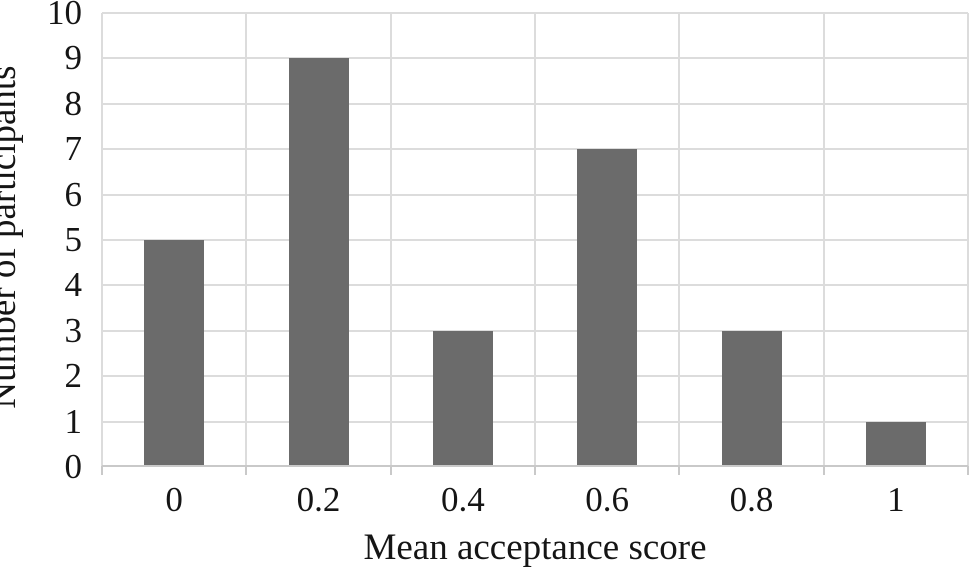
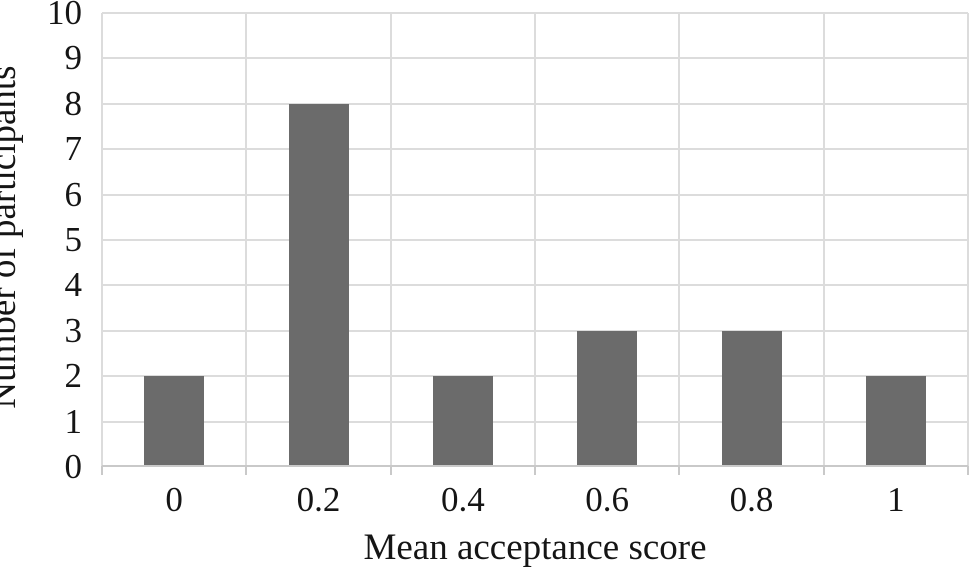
0: 5 -> 2
0.2: 9 -> 8
0.4: 3 -> 2
0.6: 7 -> 3
1: 1 -> 2
